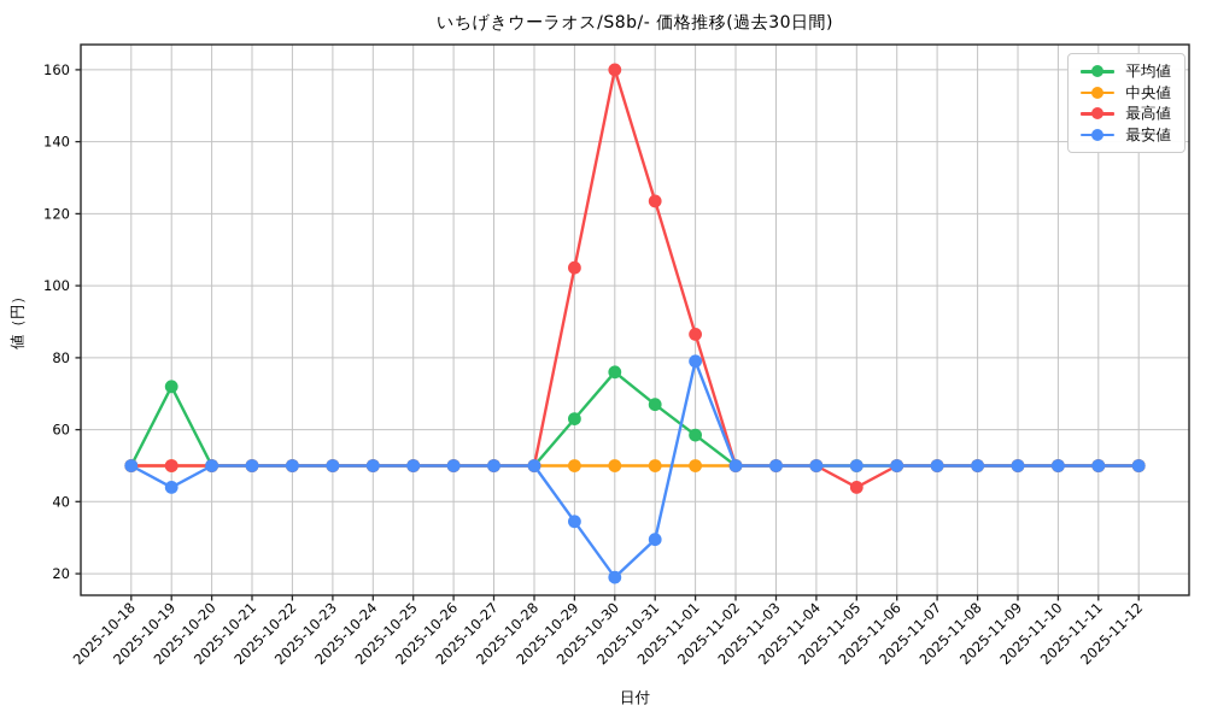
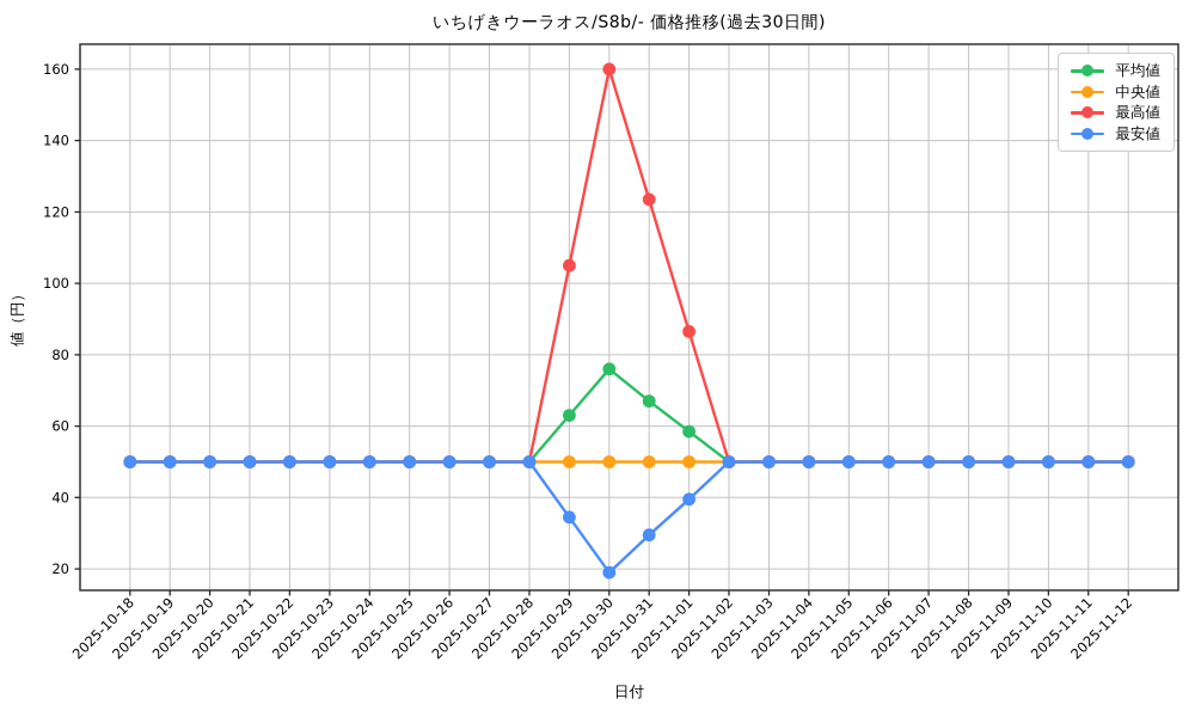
平均値/2025-10-19: 72 -> 50
最安値/2025-10-19: 44 -> 50
最安値/2025-11-01: 79 -> 40
最高値/2025-11-05: 44 -> 50
